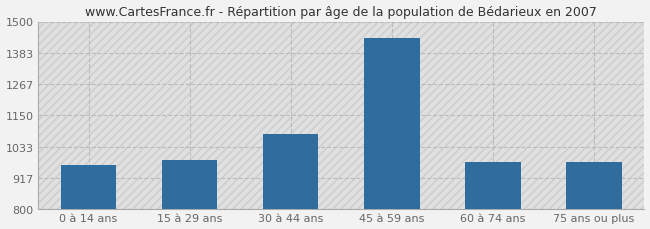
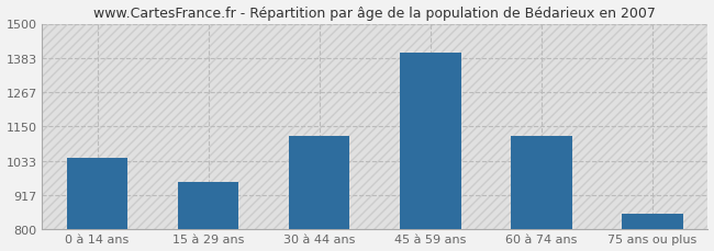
0 à 14 ans: 965 -> 1042
15 à 29 ans: 985 -> 962
30 à 44 ans: 1080 -> 1117
45 à 59 ans: 1440 -> 1400
60 à 74 ans: 975 -> 1118
75 ans ou plus: 975 -> 855
